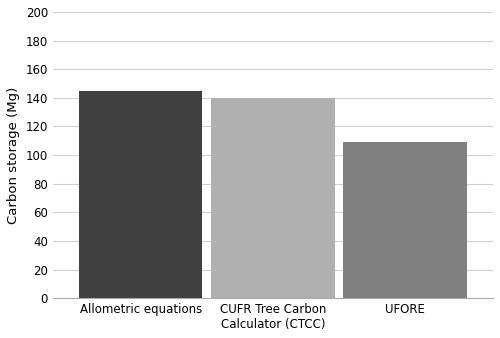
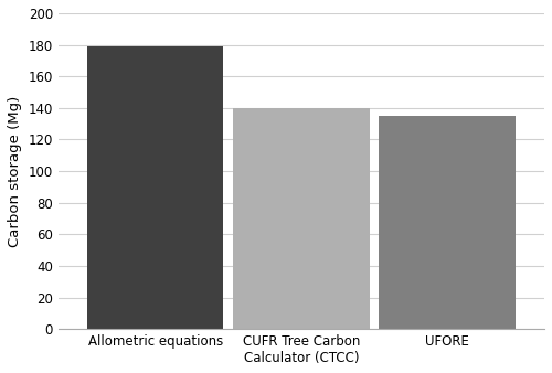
Allometric equations: 145 -> 179
UFORE: 109 -> 135
